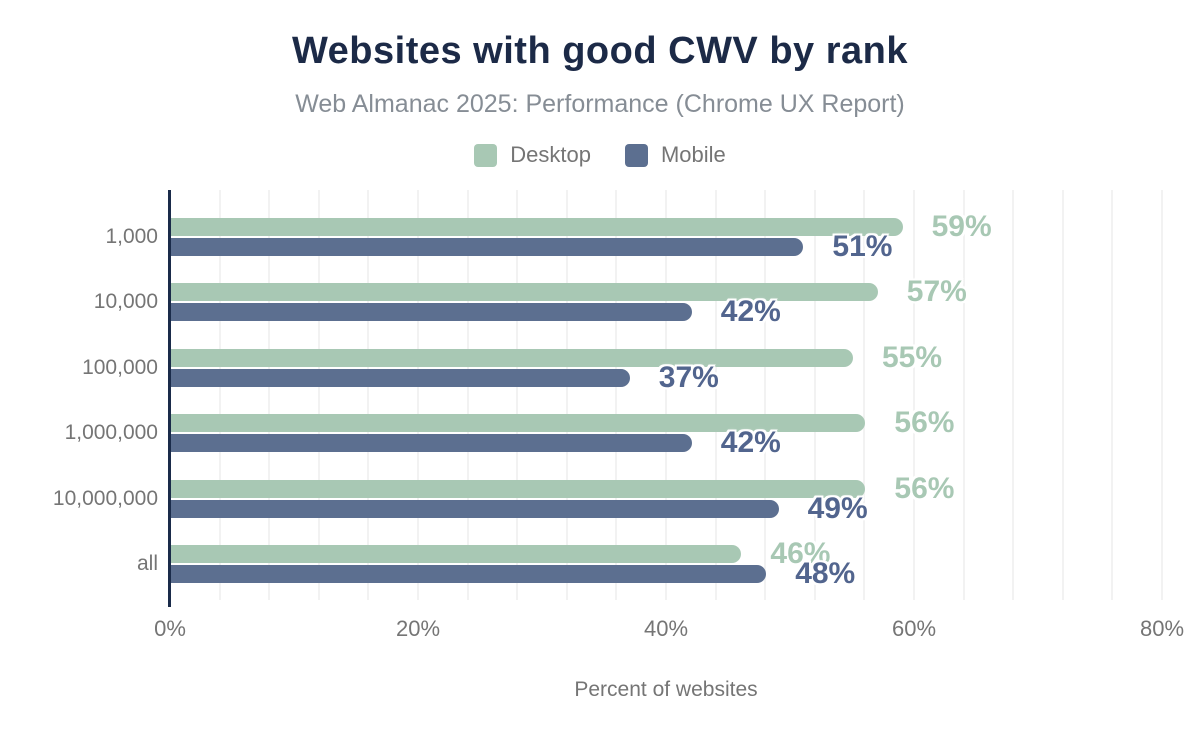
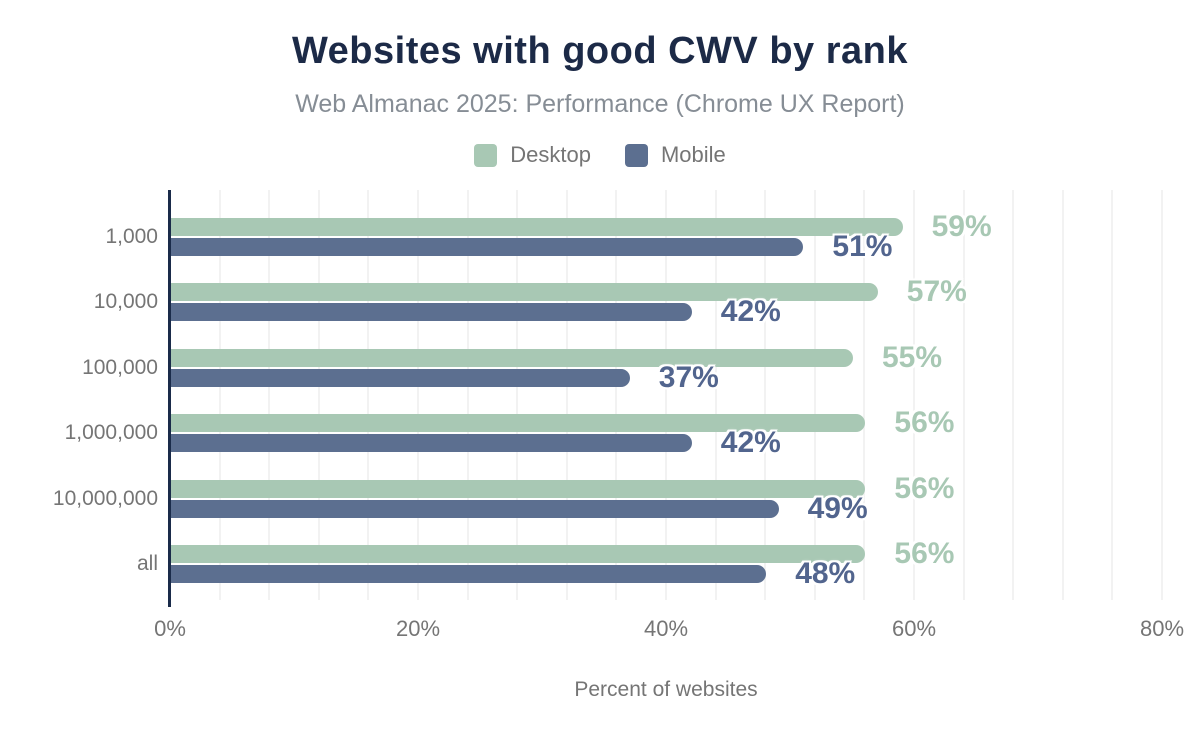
Desktop/all: 46% -> 56%
